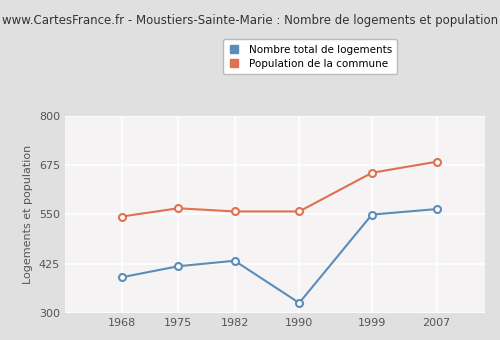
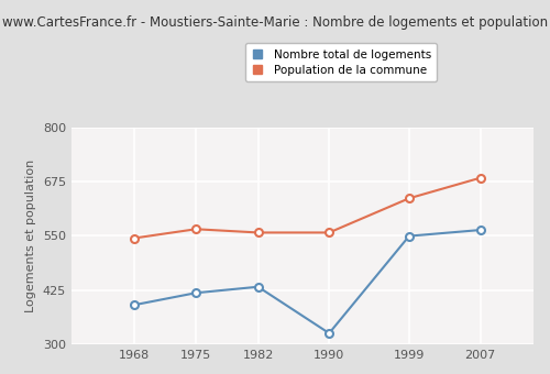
Population de la commune/1999: 655 -> 636
